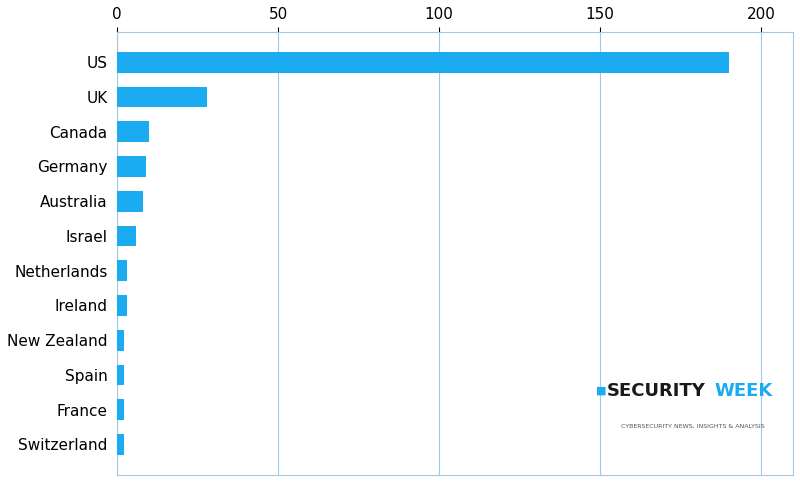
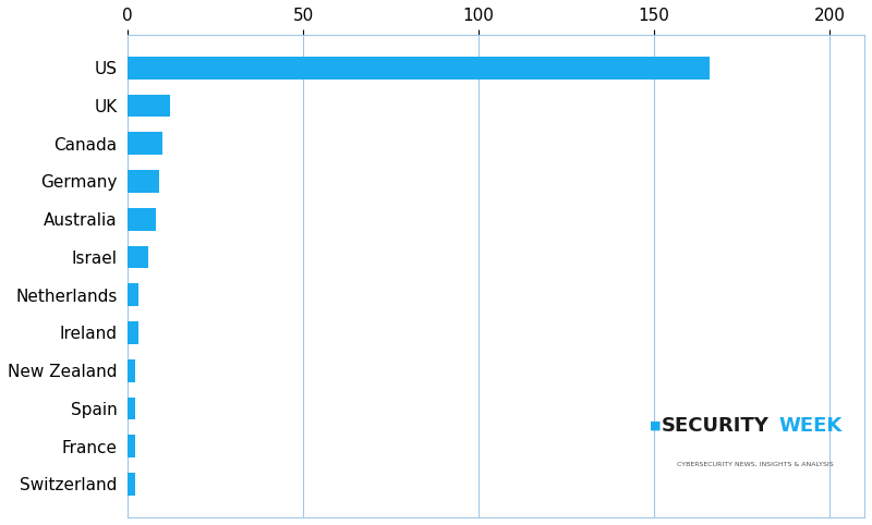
US: 190 -> 166
UK: 28 -> 12
